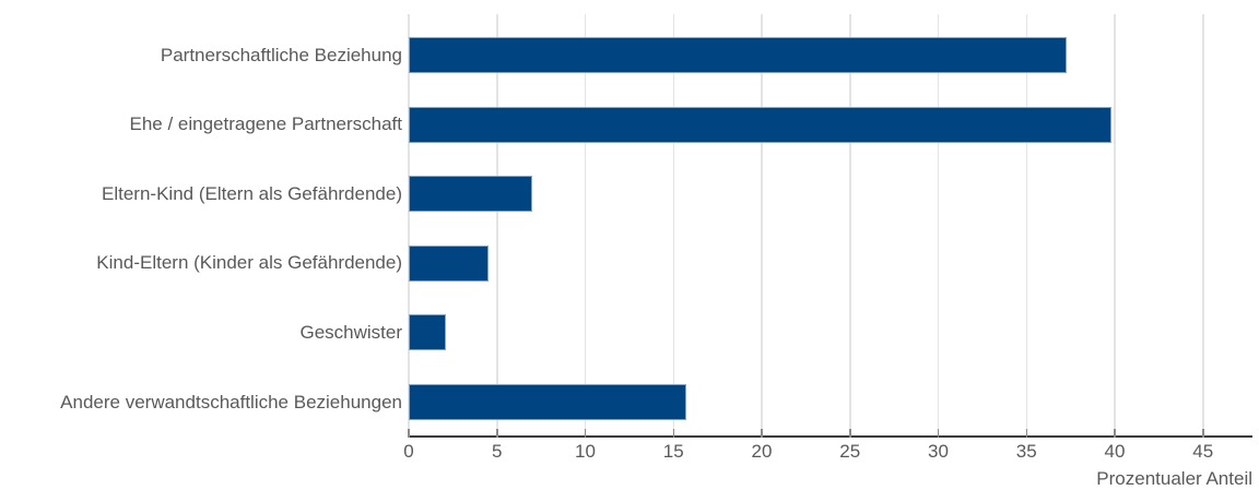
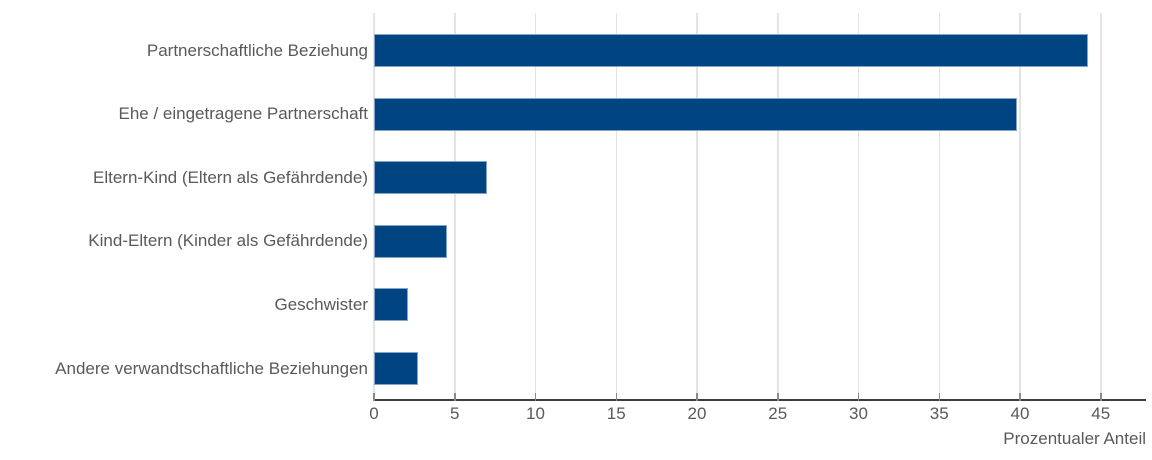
Partnerschaftliche Beziehung: 37.3 -> 44.2
Andere verwandtschaftliche Beziehungen: 15.7 -> 2.7
